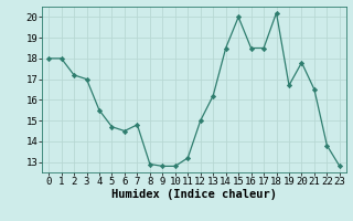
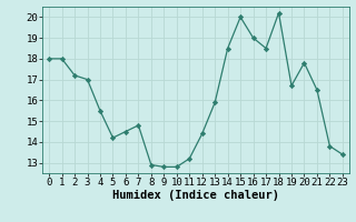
5: 14.7 -> 14.2
12: 15.0 -> 14.4
13: 16.2 -> 15.9
16: 18.5 -> 19.0
23: 12.8 -> 13.4
